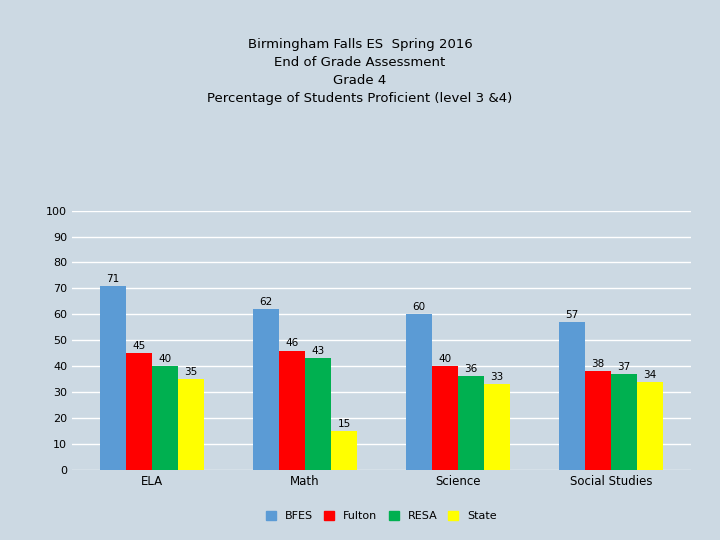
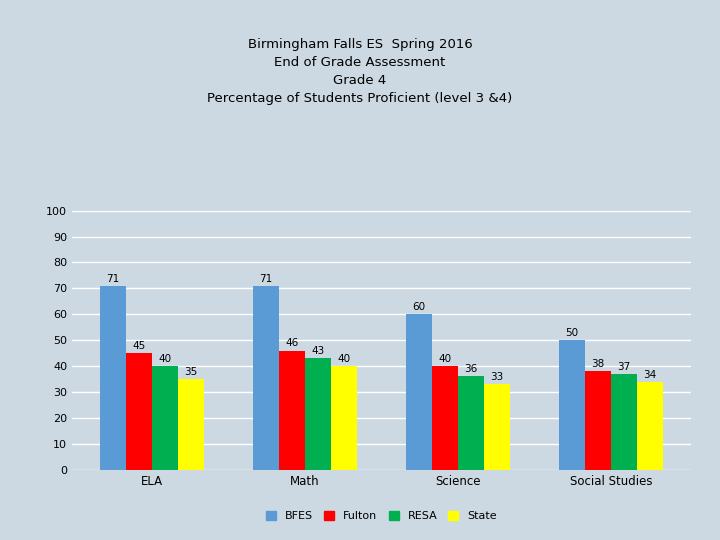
BFES/Math: 62 -> 71
State/Math: 15 -> 40
BFES/Social Studies: 57 -> 50
